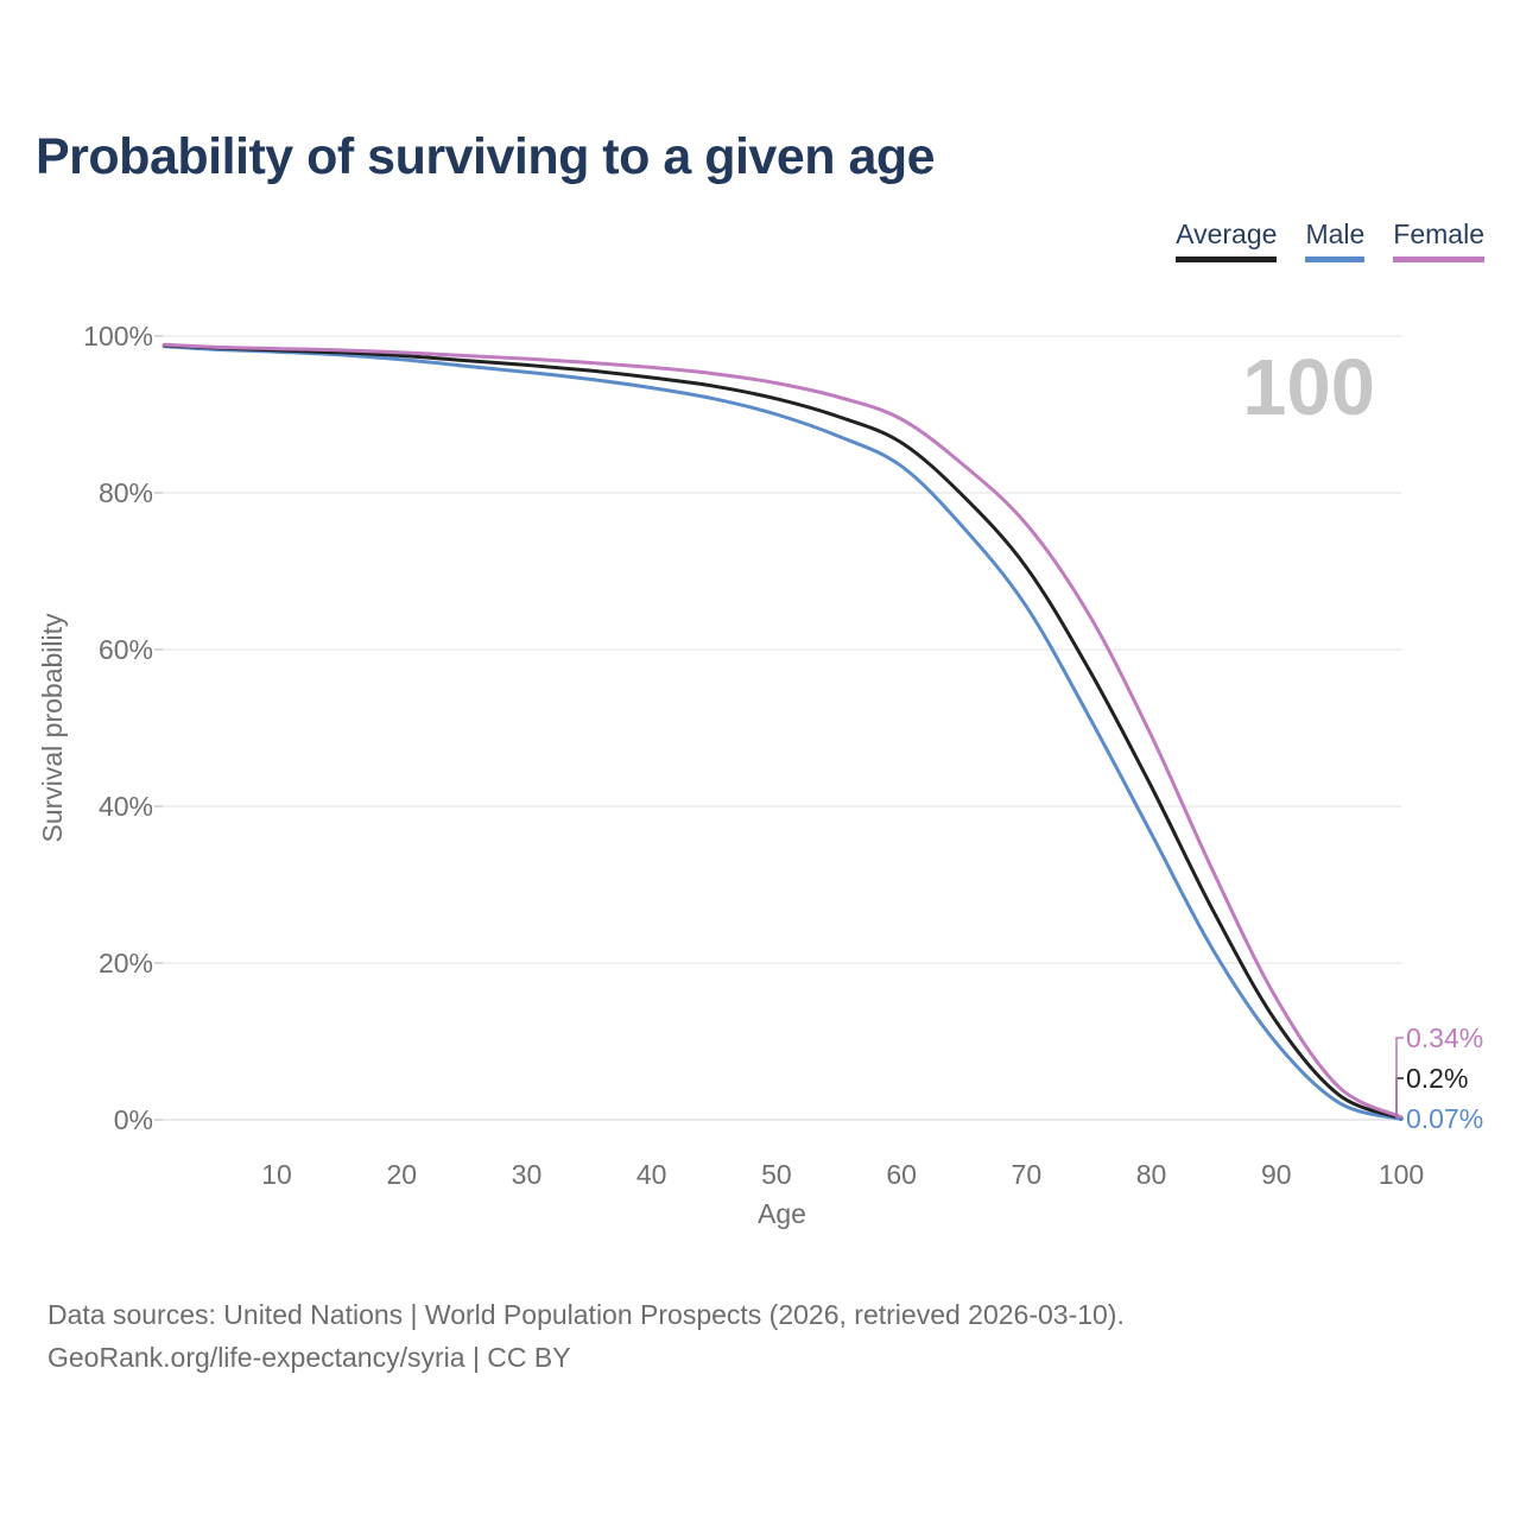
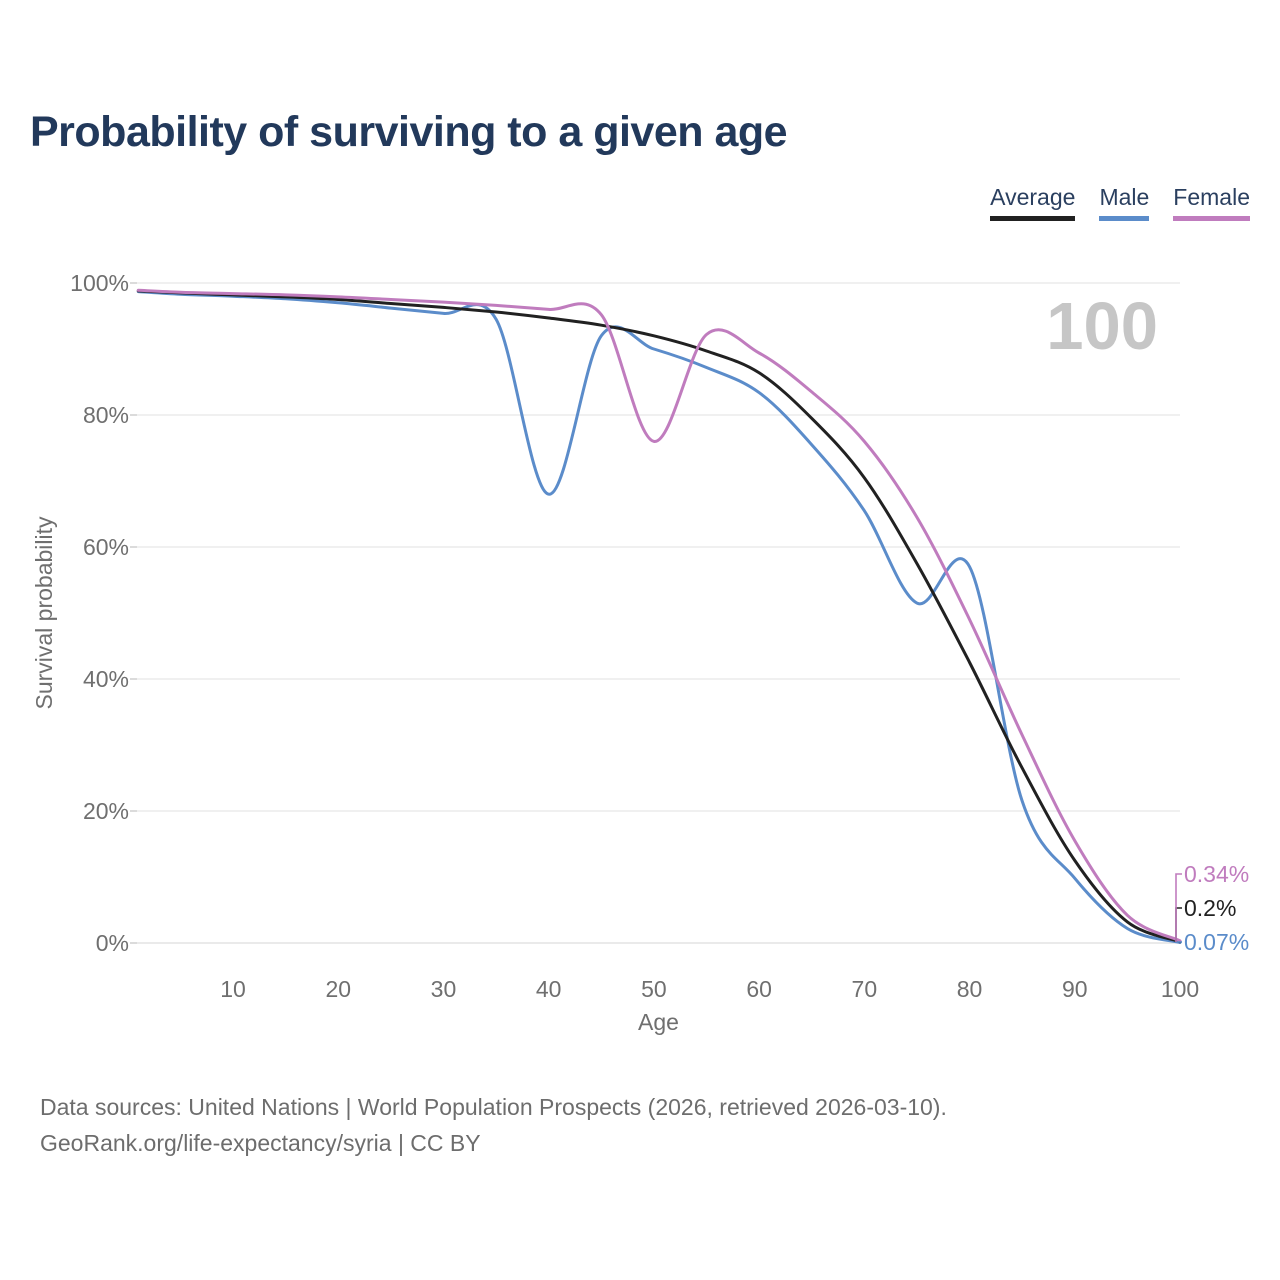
Male/40: 93% -> 68%
Female/50: 94% -> 76%
Male/80: 36% -> 57%
